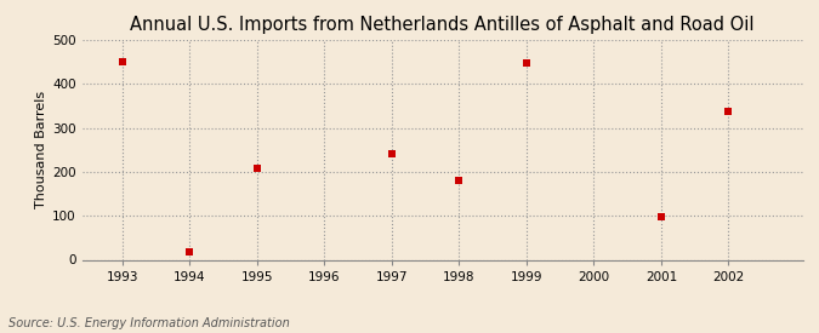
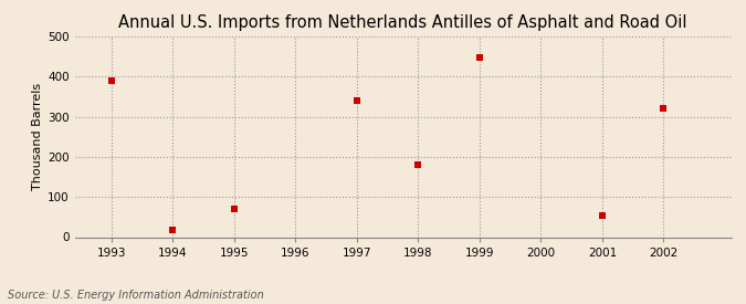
1993: 450 -> 390
1995: 207 -> 70
1997: 240 -> 340
2001: 98 -> 55
2002: 337 -> 320
